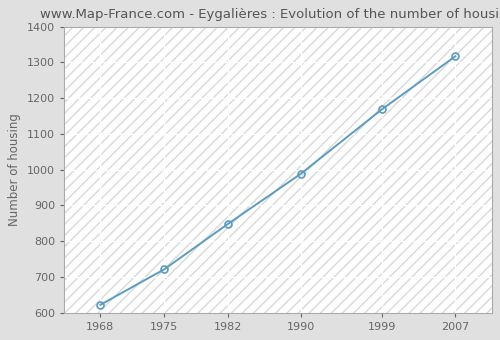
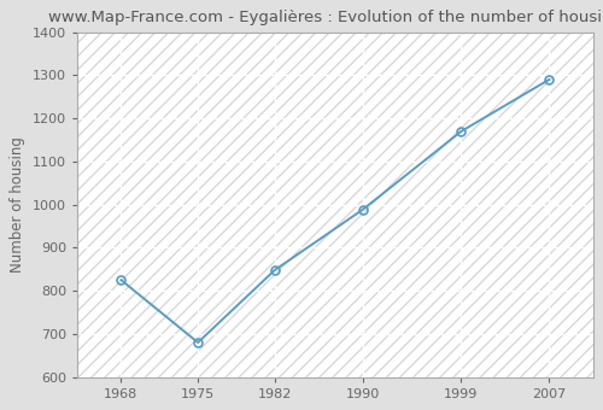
1968: 622 -> 825
1975: 721 -> 680
2007: 1317 -> 1290
